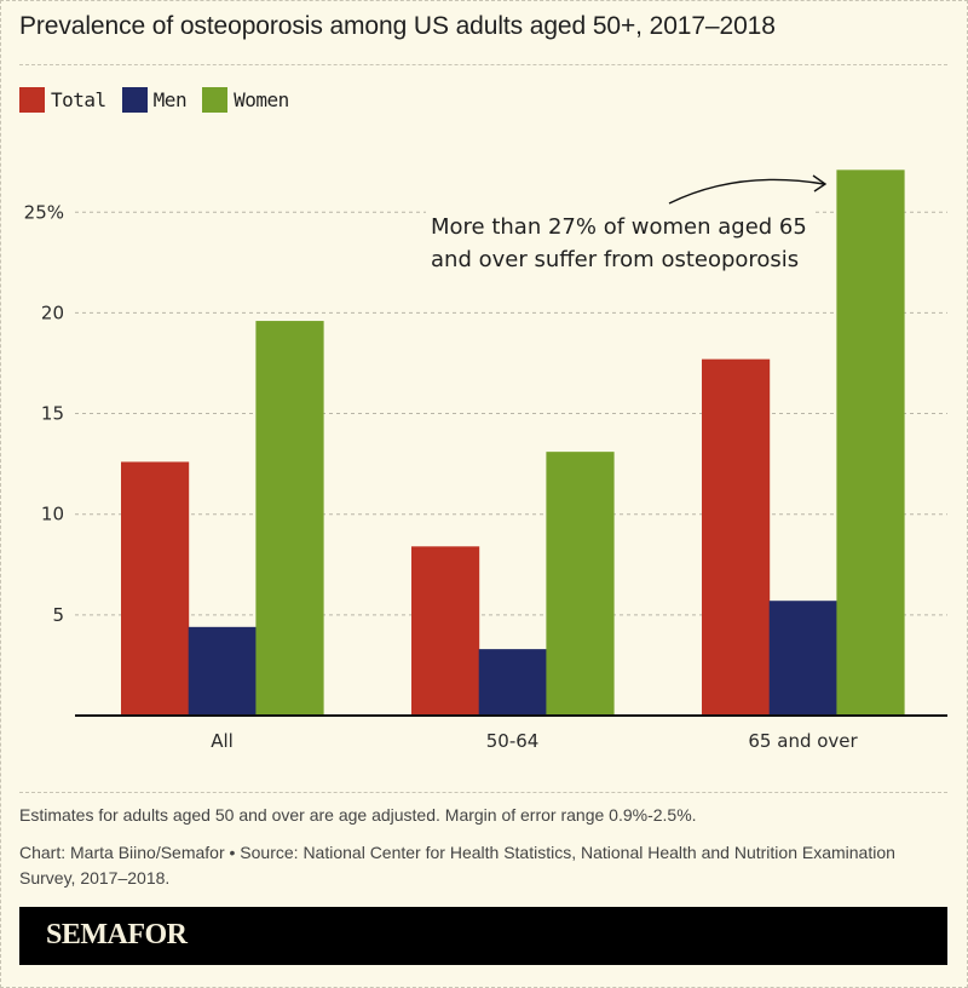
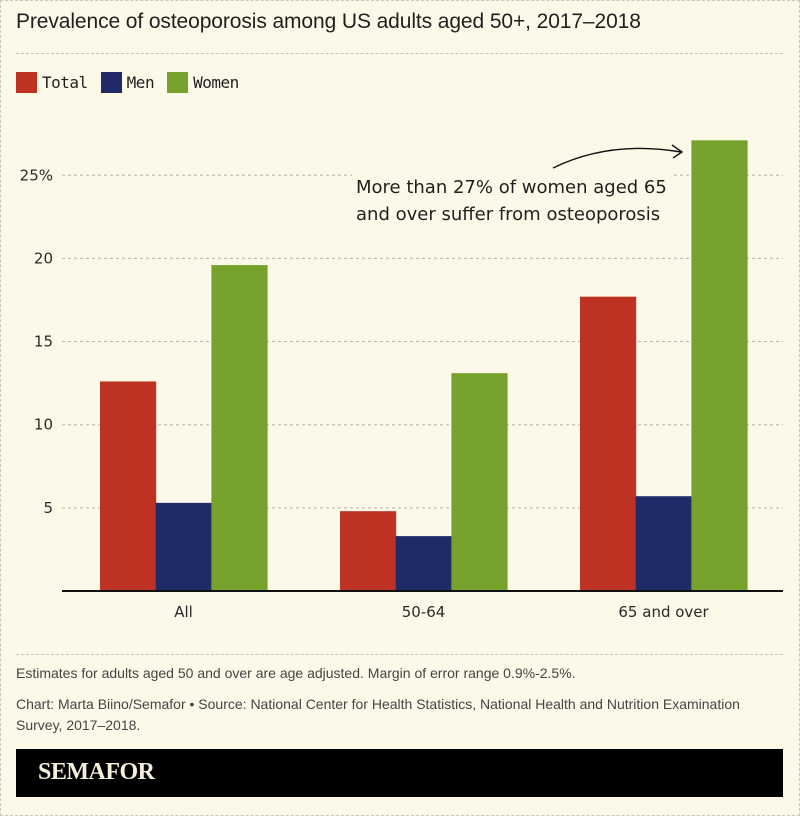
Men/All: 4.4% -> 5.3%
Total/50-64: 8.4% -> 4.8%
